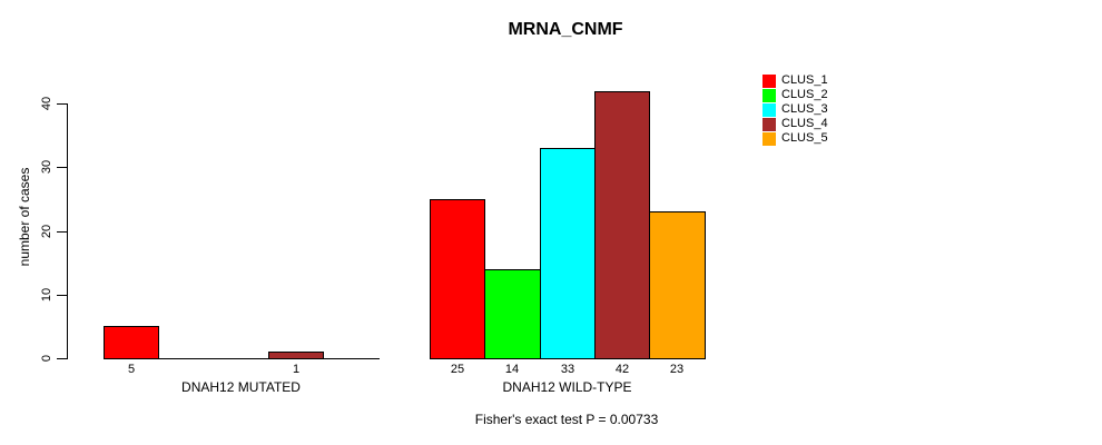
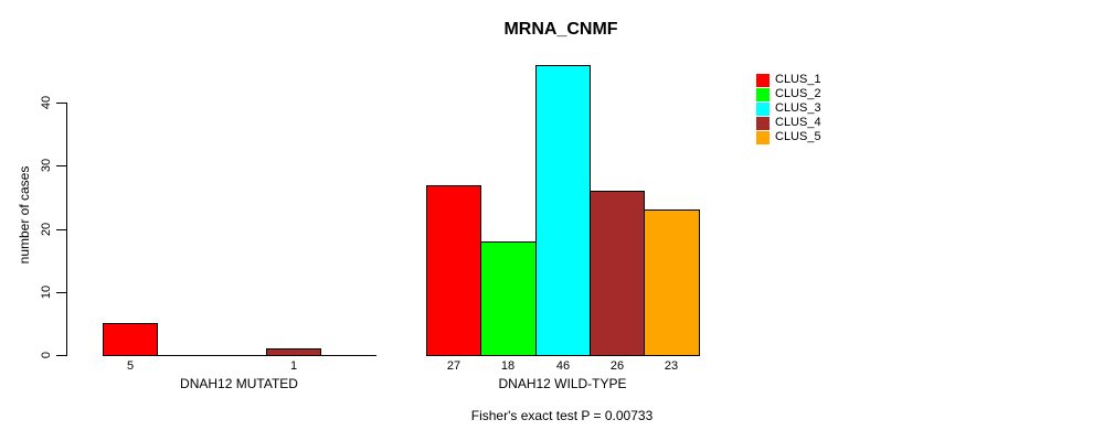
CLUS_1/DNAH12 WILD-TYPE: 25 -> 27
CLUS_2/DNAH12 WILD-TYPE: 14 -> 18
CLUS_3/DNAH12 WILD-TYPE: 33 -> 46
CLUS_4/DNAH12 WILD-TYPE: 42 -> 26
